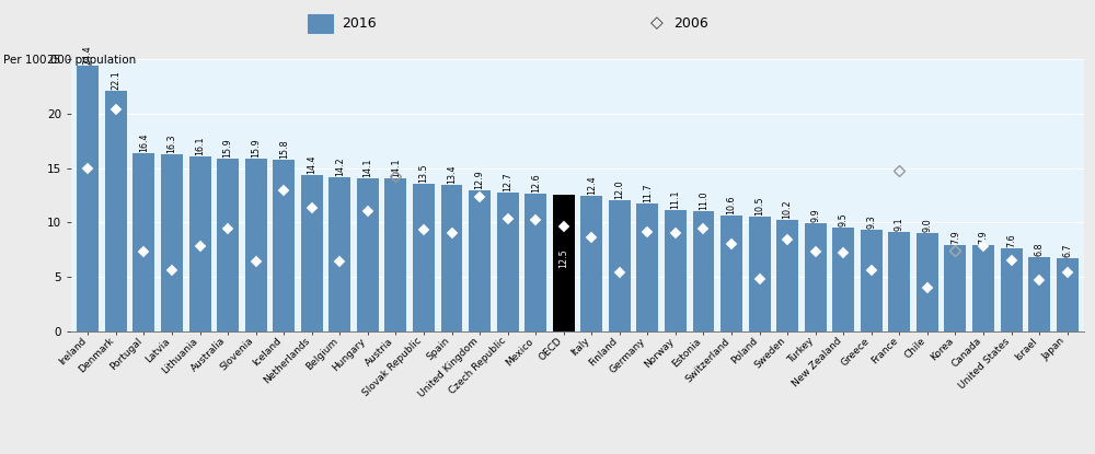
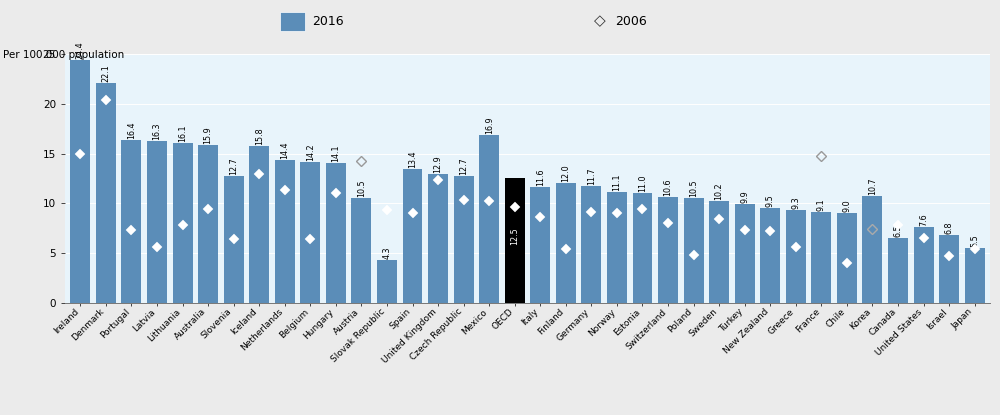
Slovenia: 15.9 -> 12.7
Austria: 14.1 -> 10.5
Slovak Republic: 13.5 -> 4.3
Mexico: 12.6 -> 16.9
Italy: 12.4 -> 11.6
Korea: 7.9 -> 10.7
Canada: 7.9 -> 6.5
Japan: 6.7 -> 5.5
